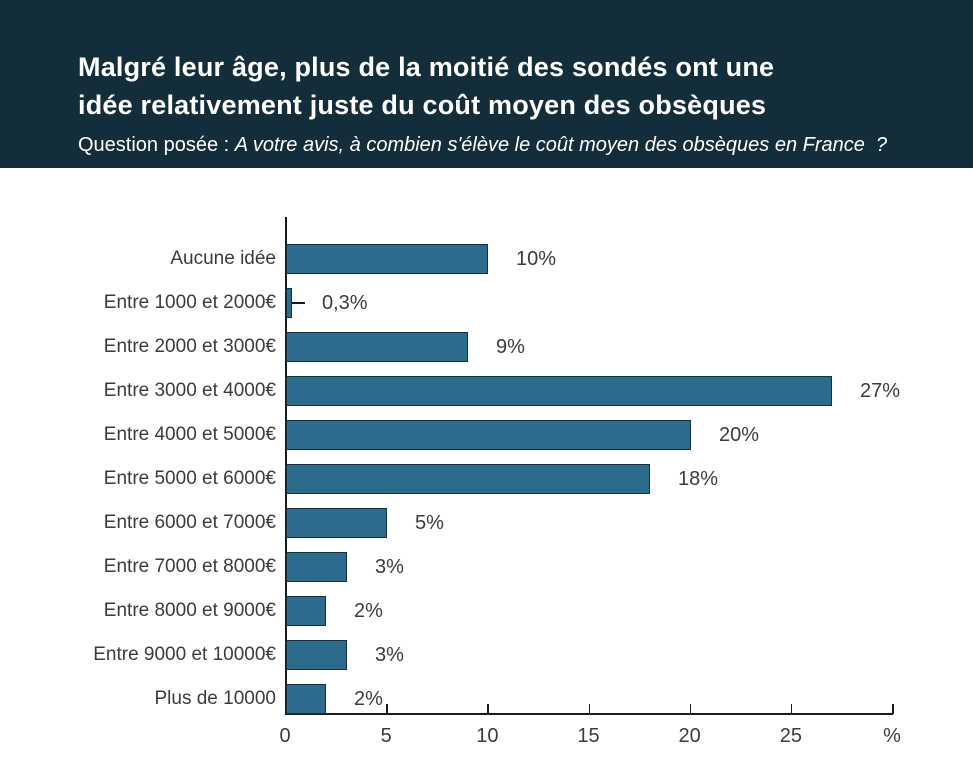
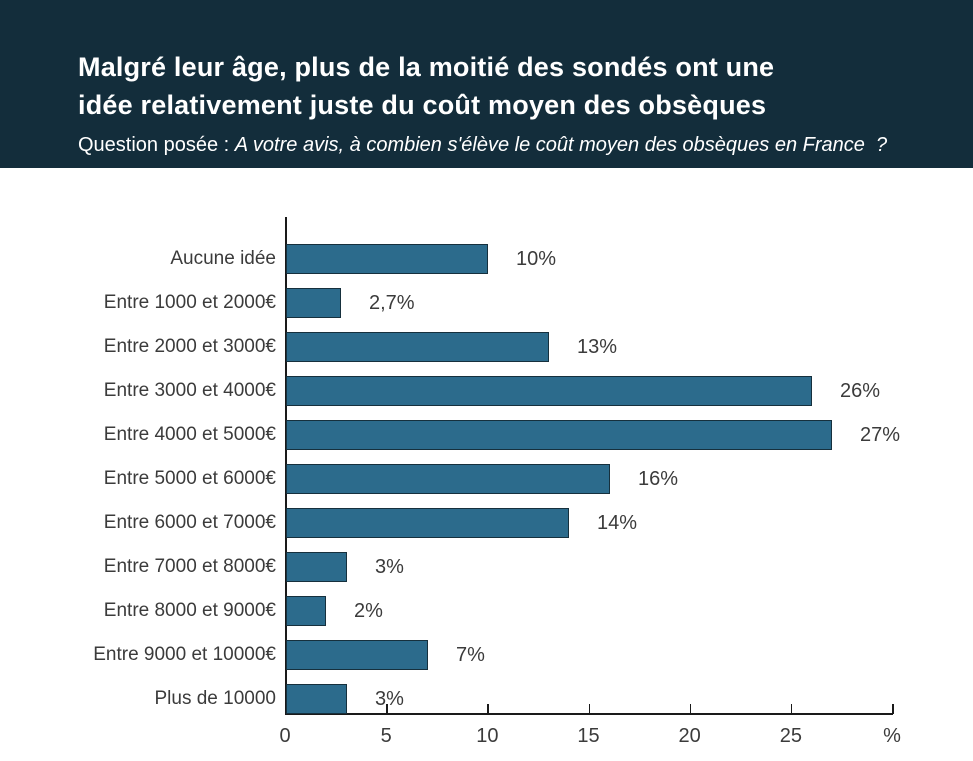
Entre 1000 et 2000€: 0,3% -> 2,7%
Entre 2000 et 3000€: 9% -> 13%
Entre 3000 et 4000€: 27% -> 26%
Entre 4000 et 5000€: 20% -> 27%
Entre 5000 et 6000€: 18% -> 16%
Entre 6000 et 7000€: 5% -> 14%
Entre 9000 et 10000€: 3% -> 7%
Plus de 10000: 2% -> 3%
